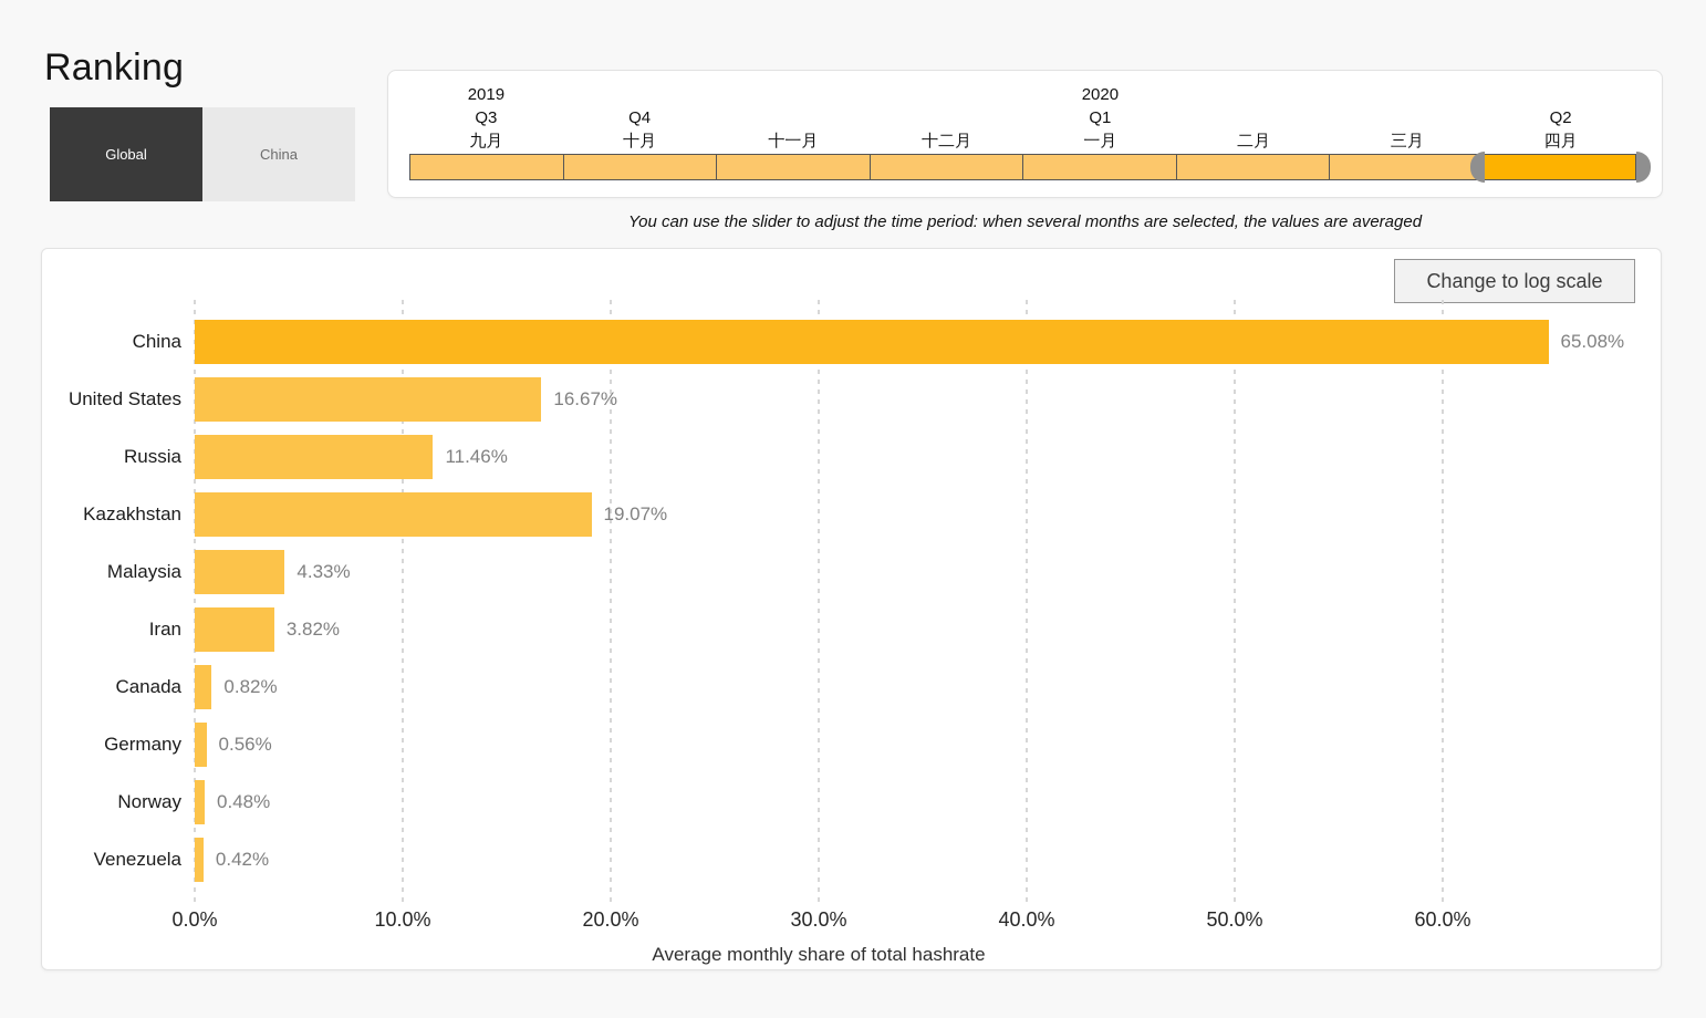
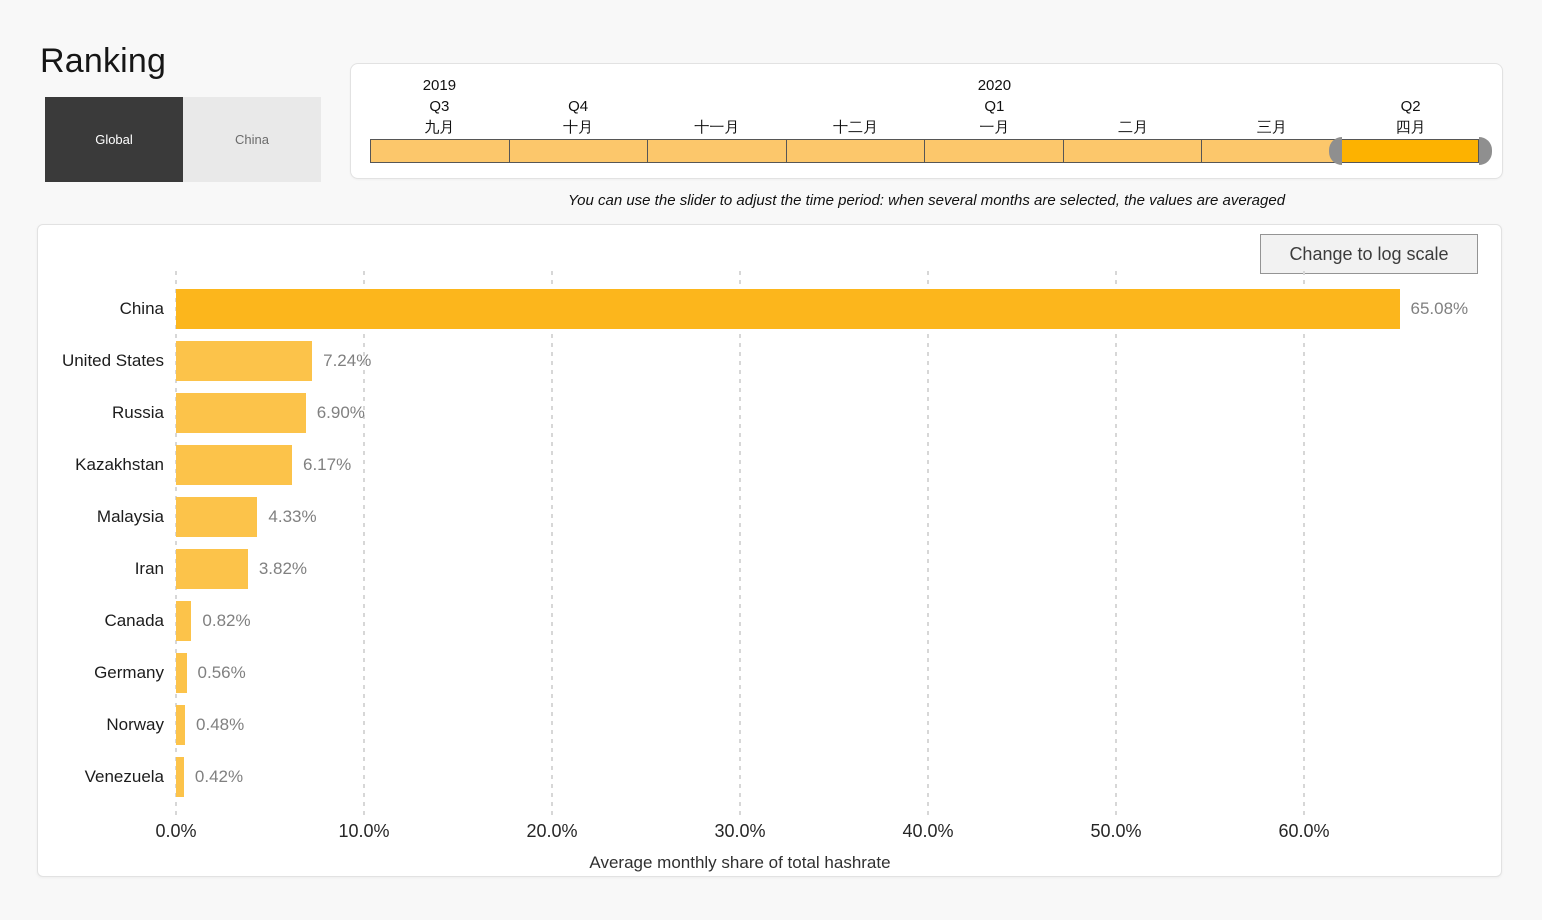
United States: 16.67% -> 7.24%
Russia: 11.46% -> 6.90%
Kazakhstan: 19.07% -> 6.17%
